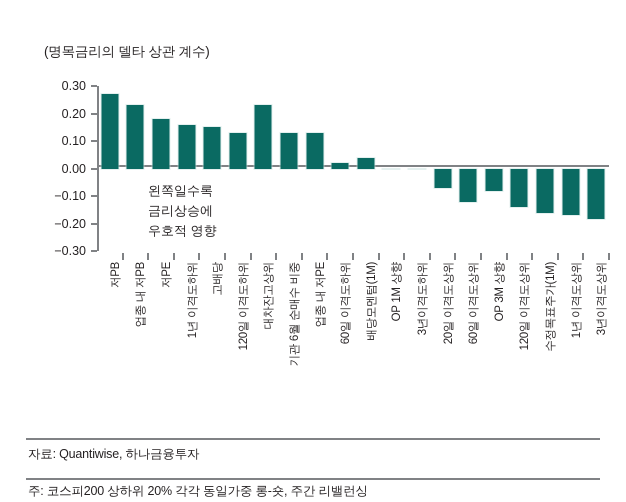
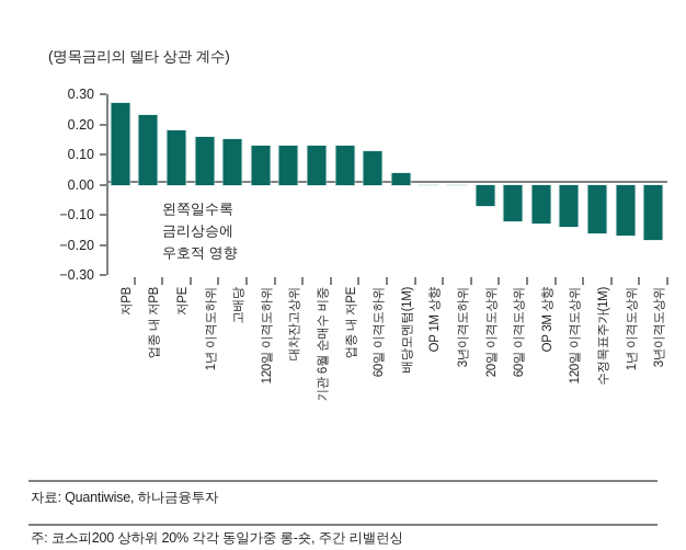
대차잔고상위: 0.23 -> 0.13
60일 이격도하위: 0.02 -> 0.11
OP 3M 상향: -0.08 -> -0.13
